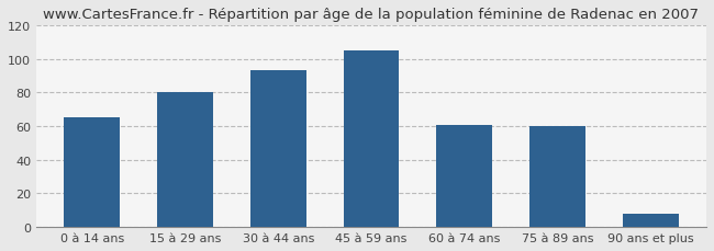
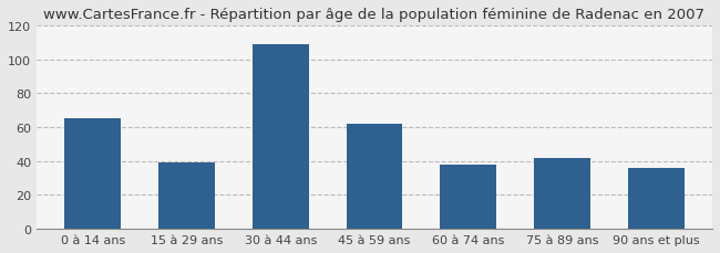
15 à 29 ans: 80 -> 39
30 à 44 ans: 93 -> 109
45 à 59 ans: 105 -> 62
60 à 74 ans: 61 -> 38
75 à 89 ans: 60 -> 42
90 ans et plus: 8 -> 36
